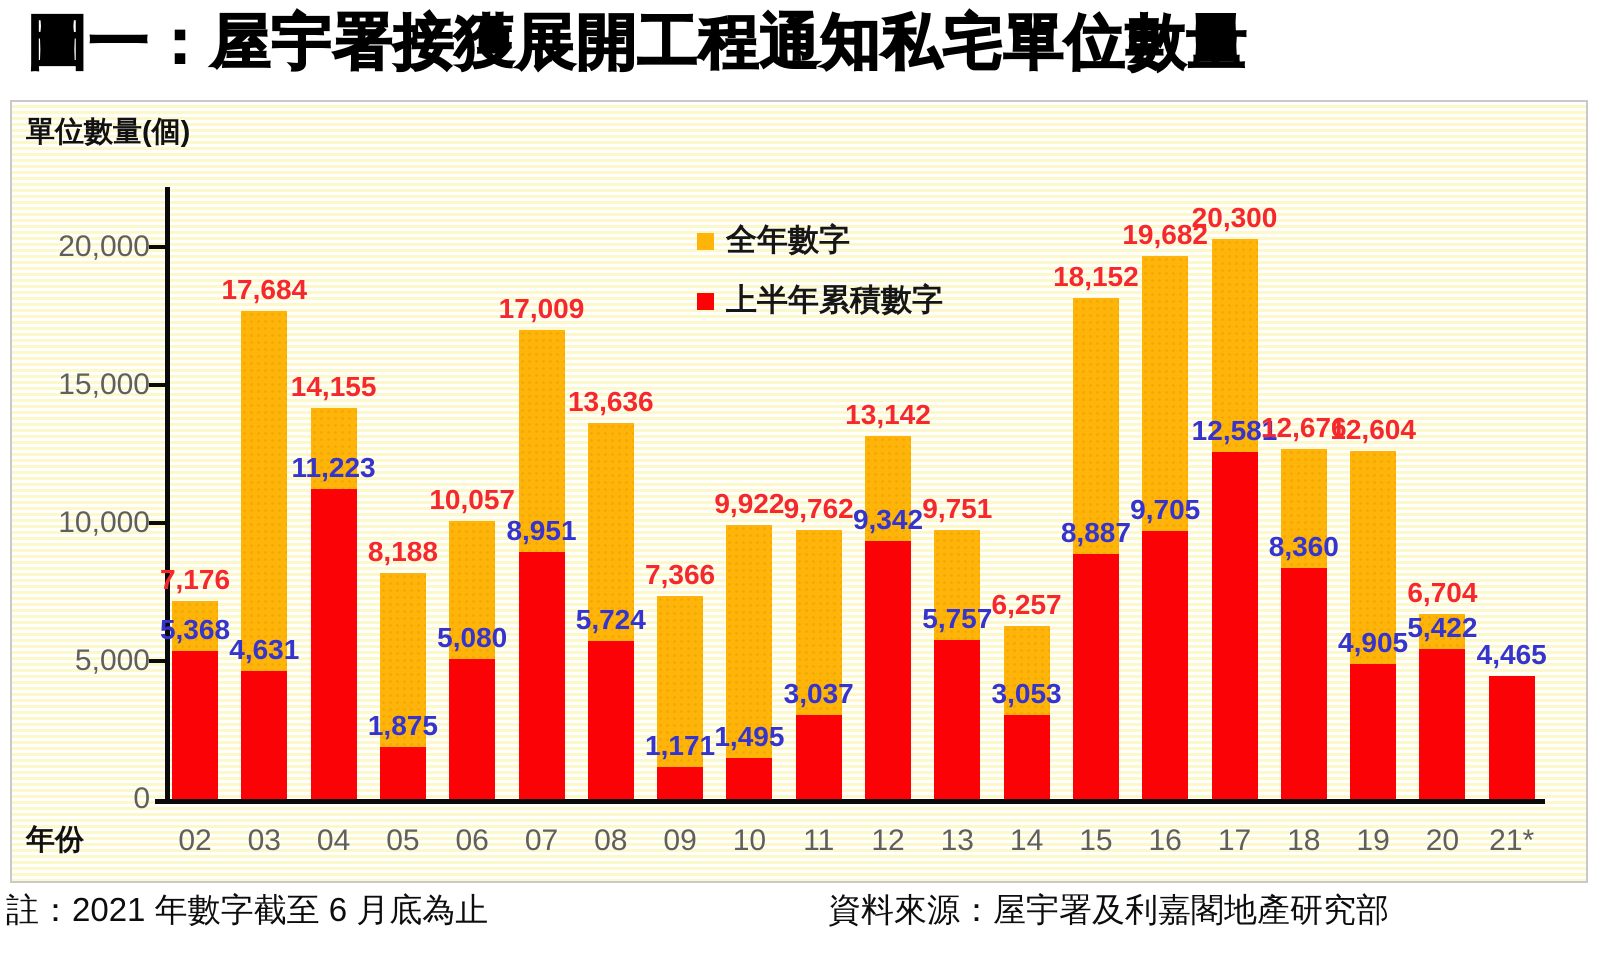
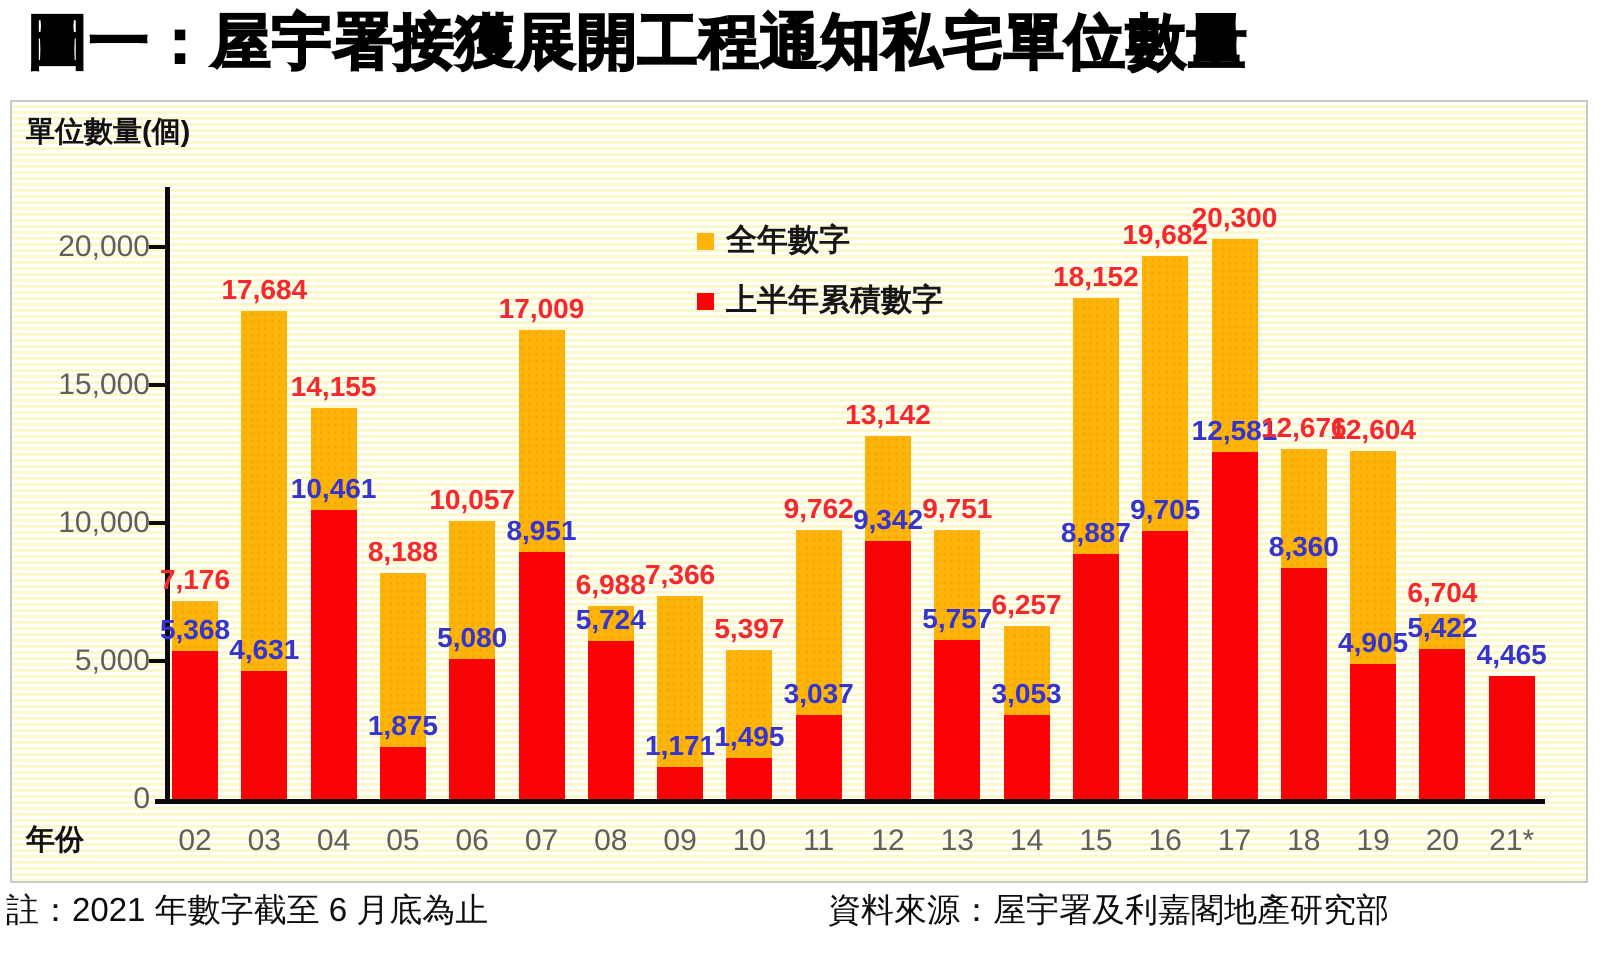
上半年累積數字/04: 11,223 -> 10,461
全年數字/08: 13,636 -> 6,988
全年數字/10: 9,922 -> 5,397
